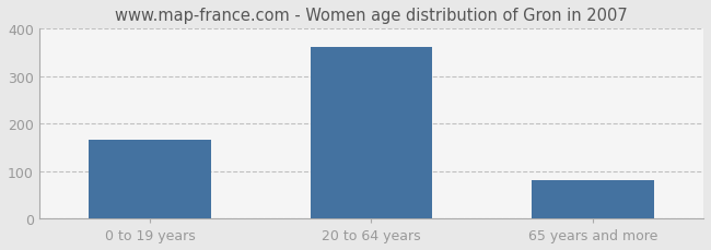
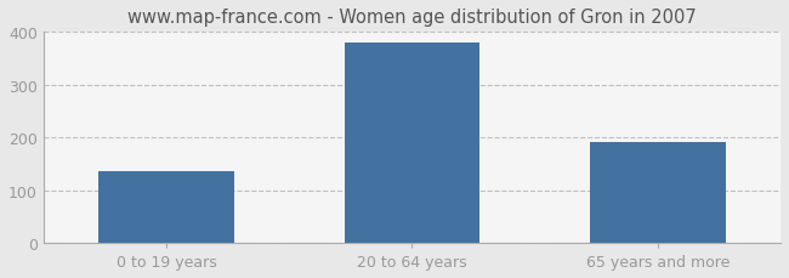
0 to 19 years: 165 -> 135
20 to 64 years: 362 -> 380
65 years and more: 80 -> 190
